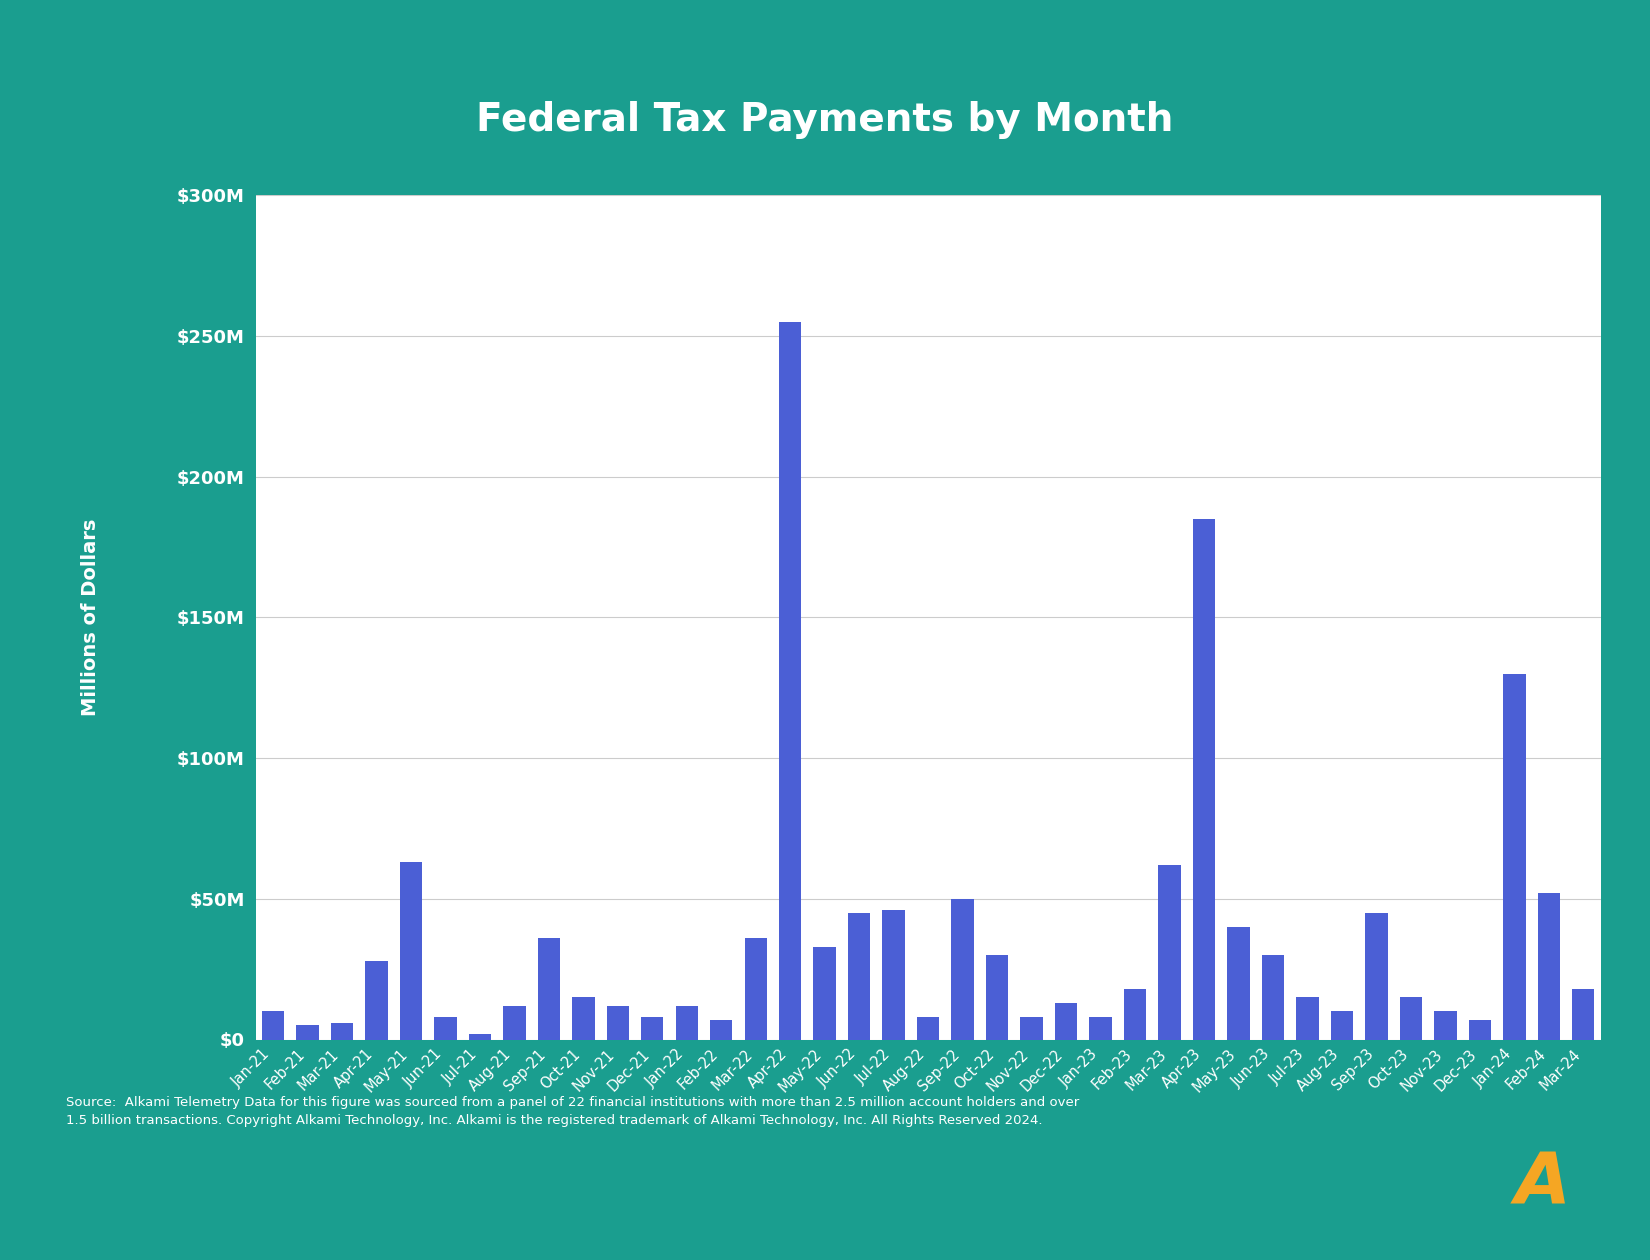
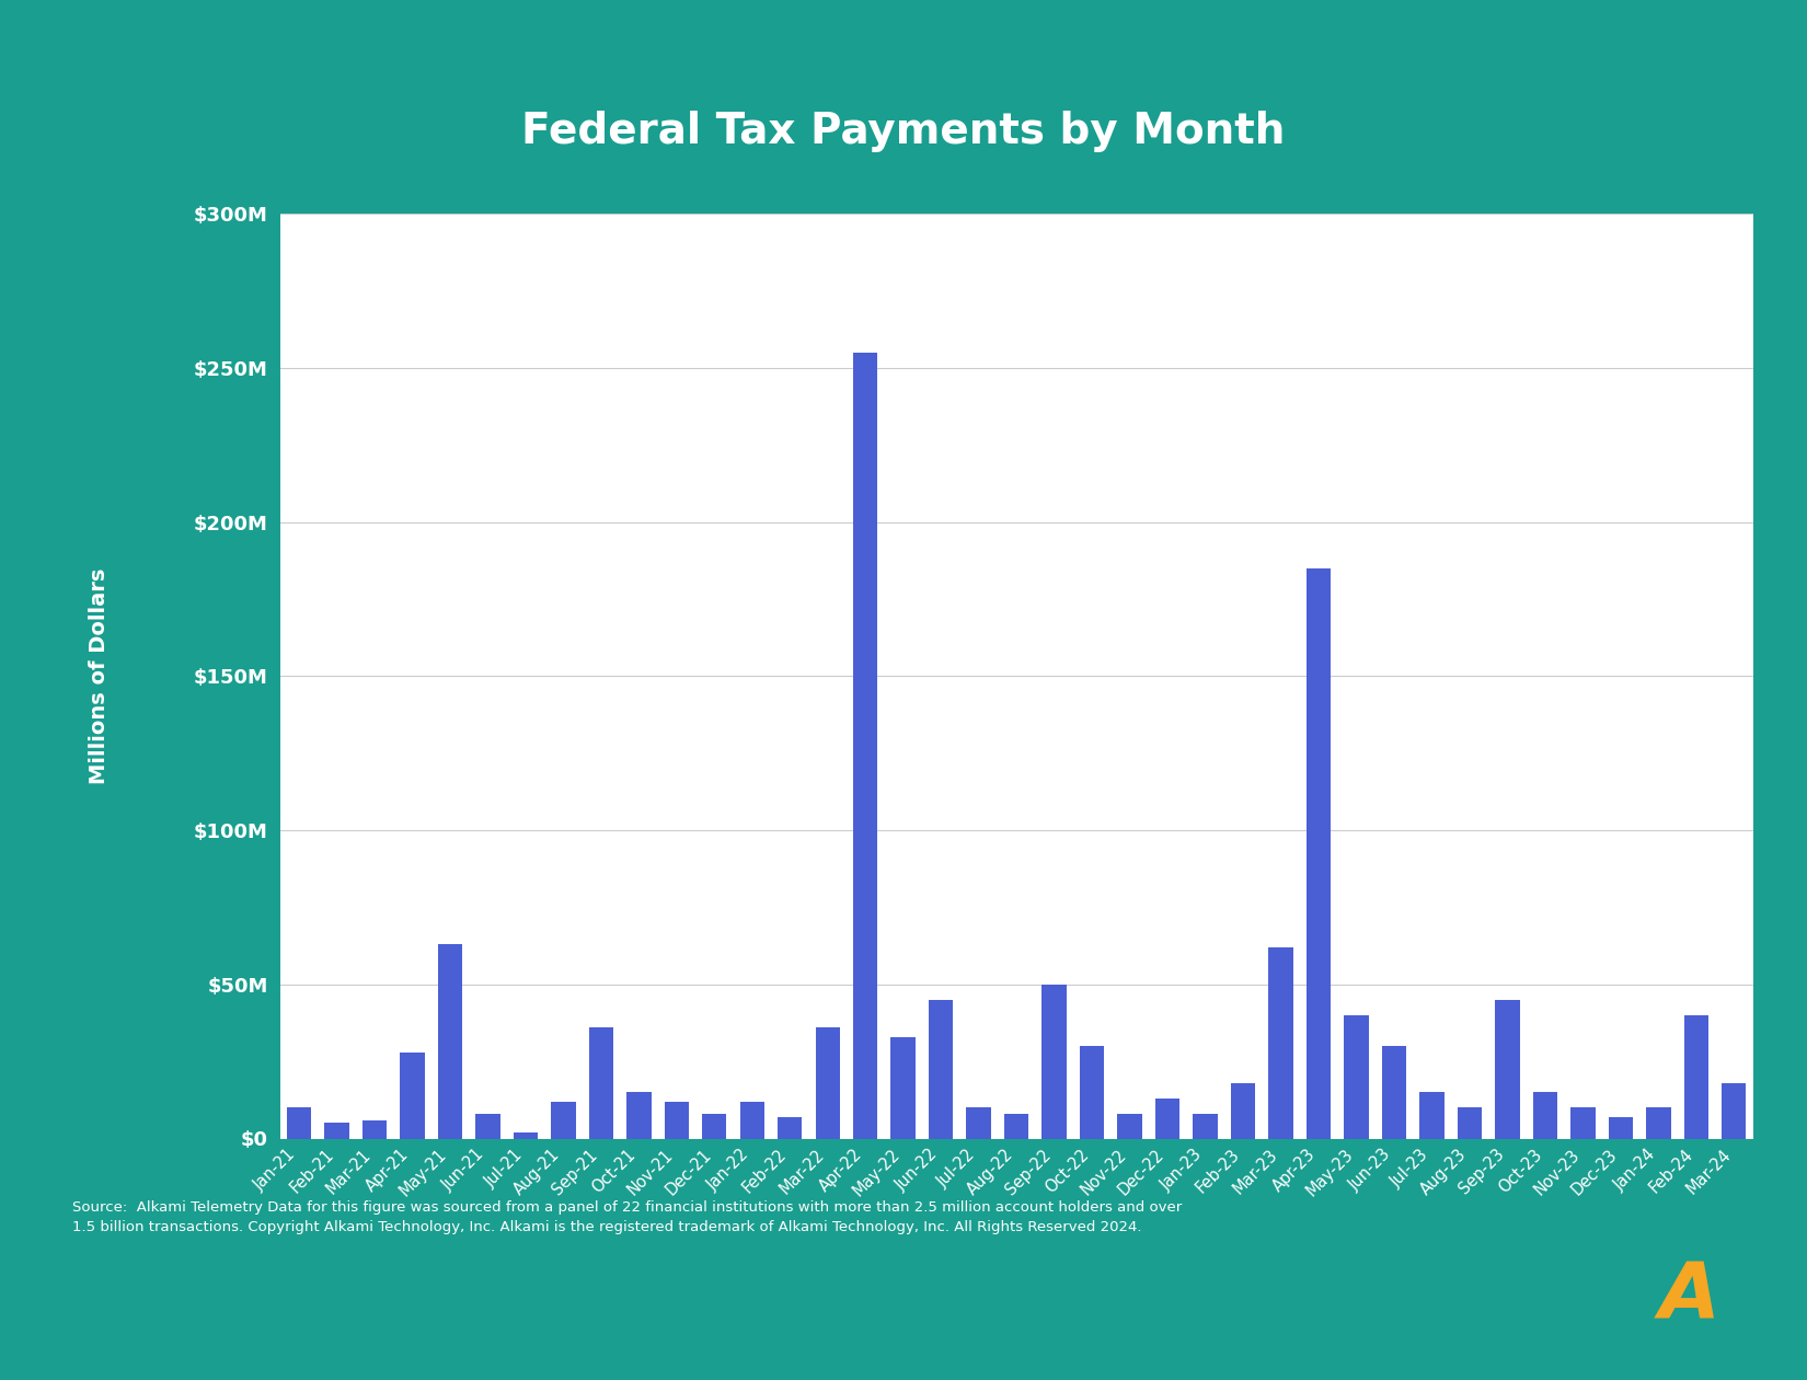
Jul-22: $46M -> $10M
Jan-24: $130M -> $10M
Feb-24: $52M -> $40M
